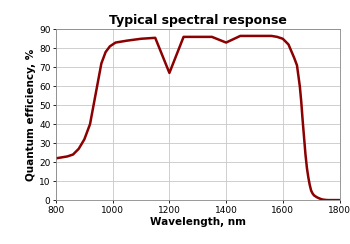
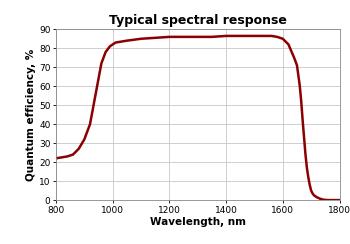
1200: 67 -> 86
1400: 83 -> 86
